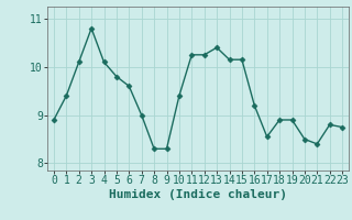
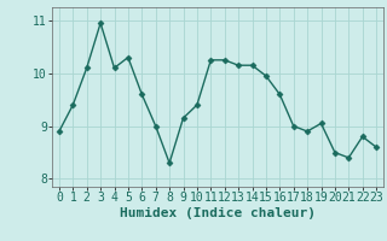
3: 10.80 -> 10.95
5: 9.80 -> 10.30
9: 8.30 -> 9.15
13: 10.40 -> 10.15
15: 10.15 -> 9.95
16: 9.20 -> 9.60
17: 8.55 -> 9.00
19: 8.90 -> 9.05
23: 8.75 -> 8.60
